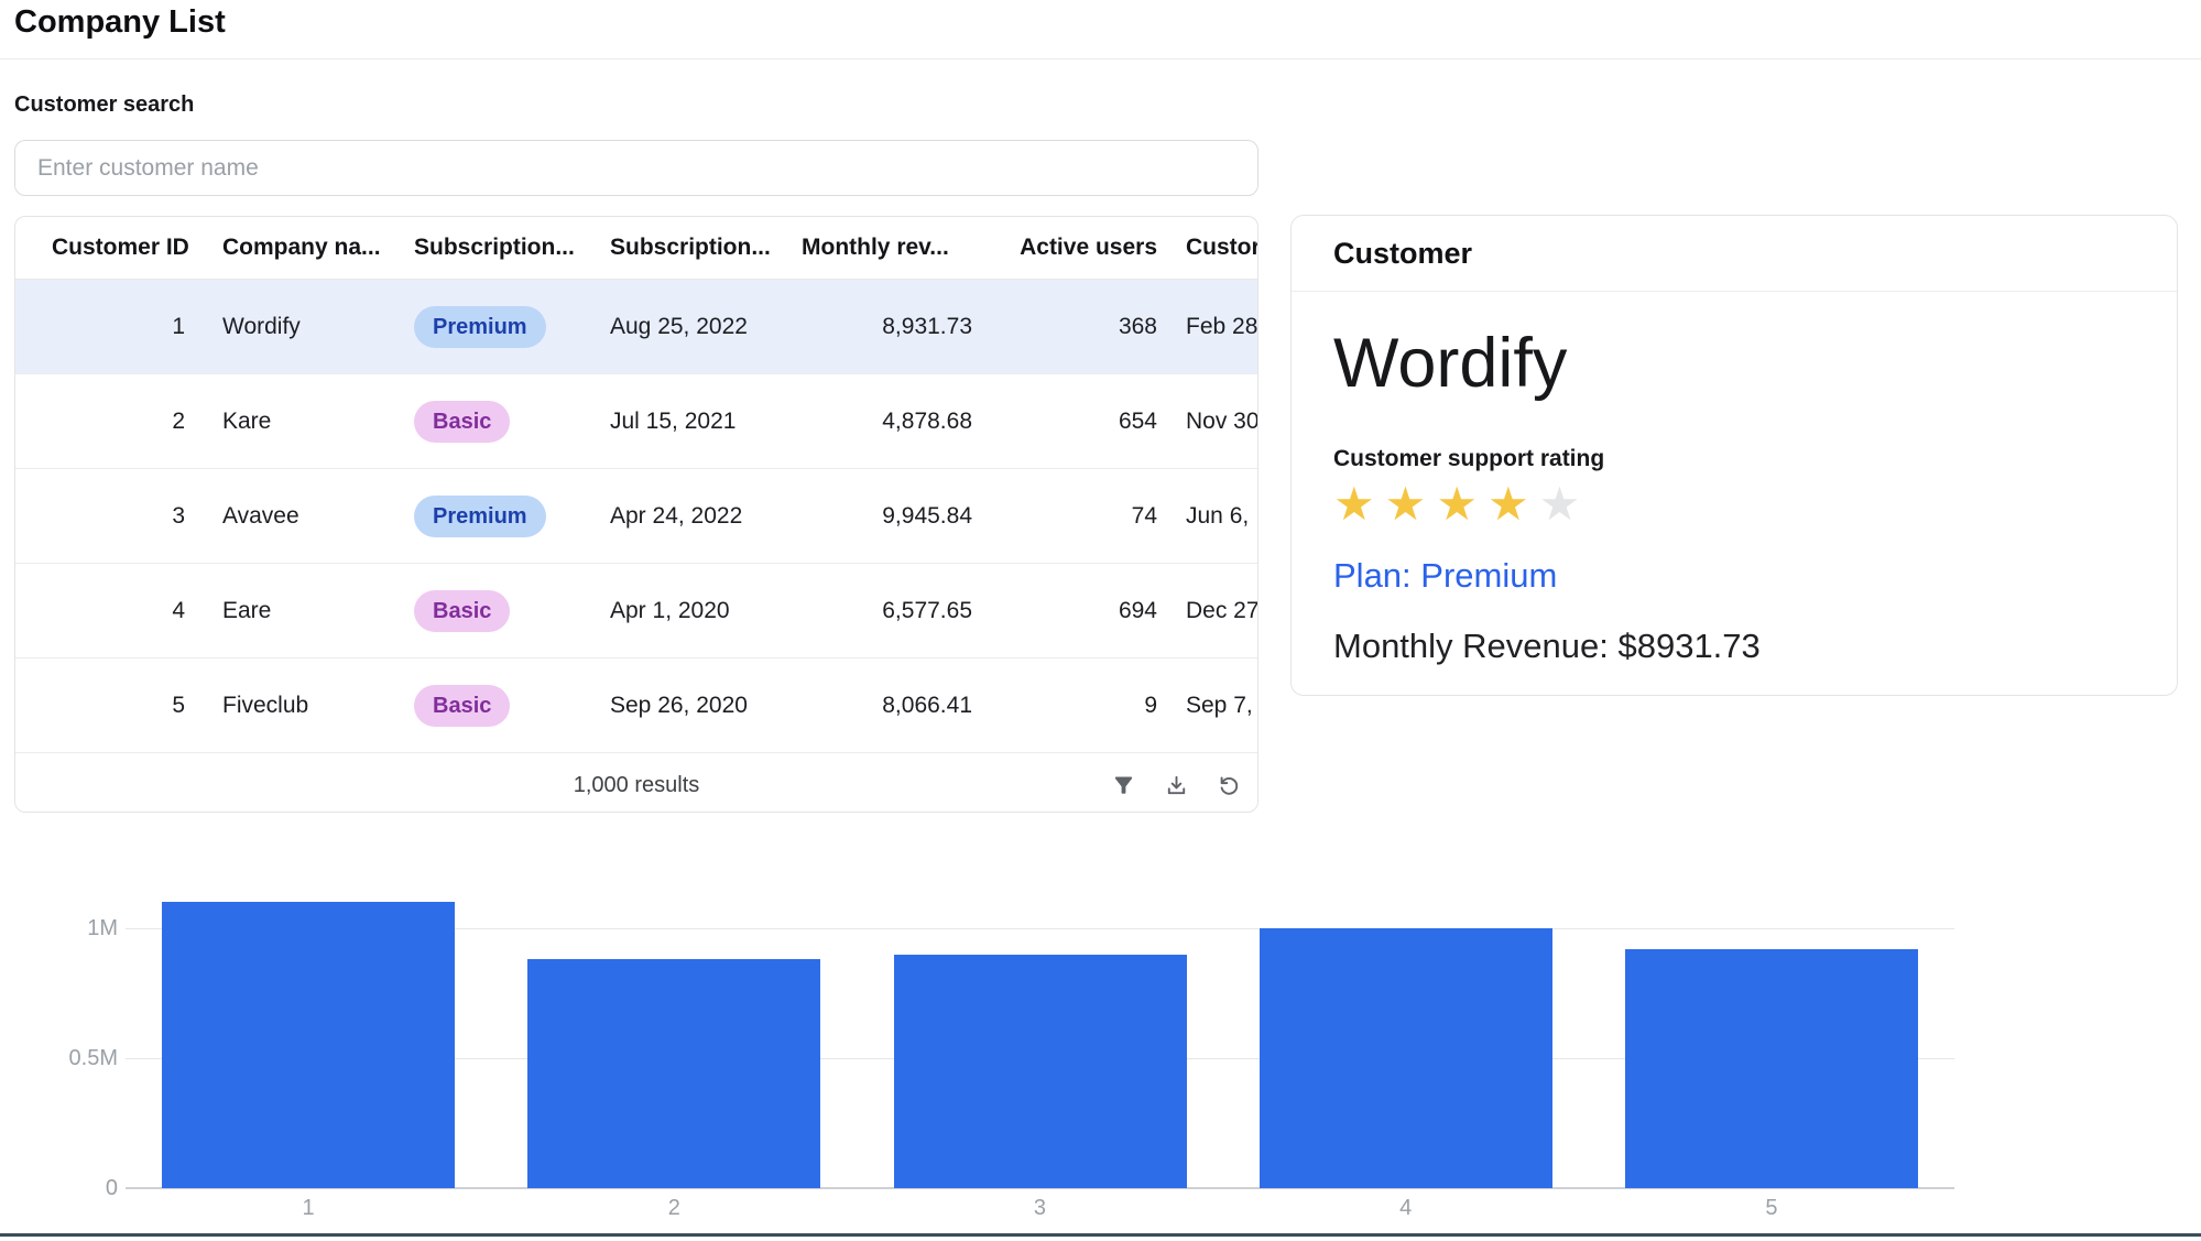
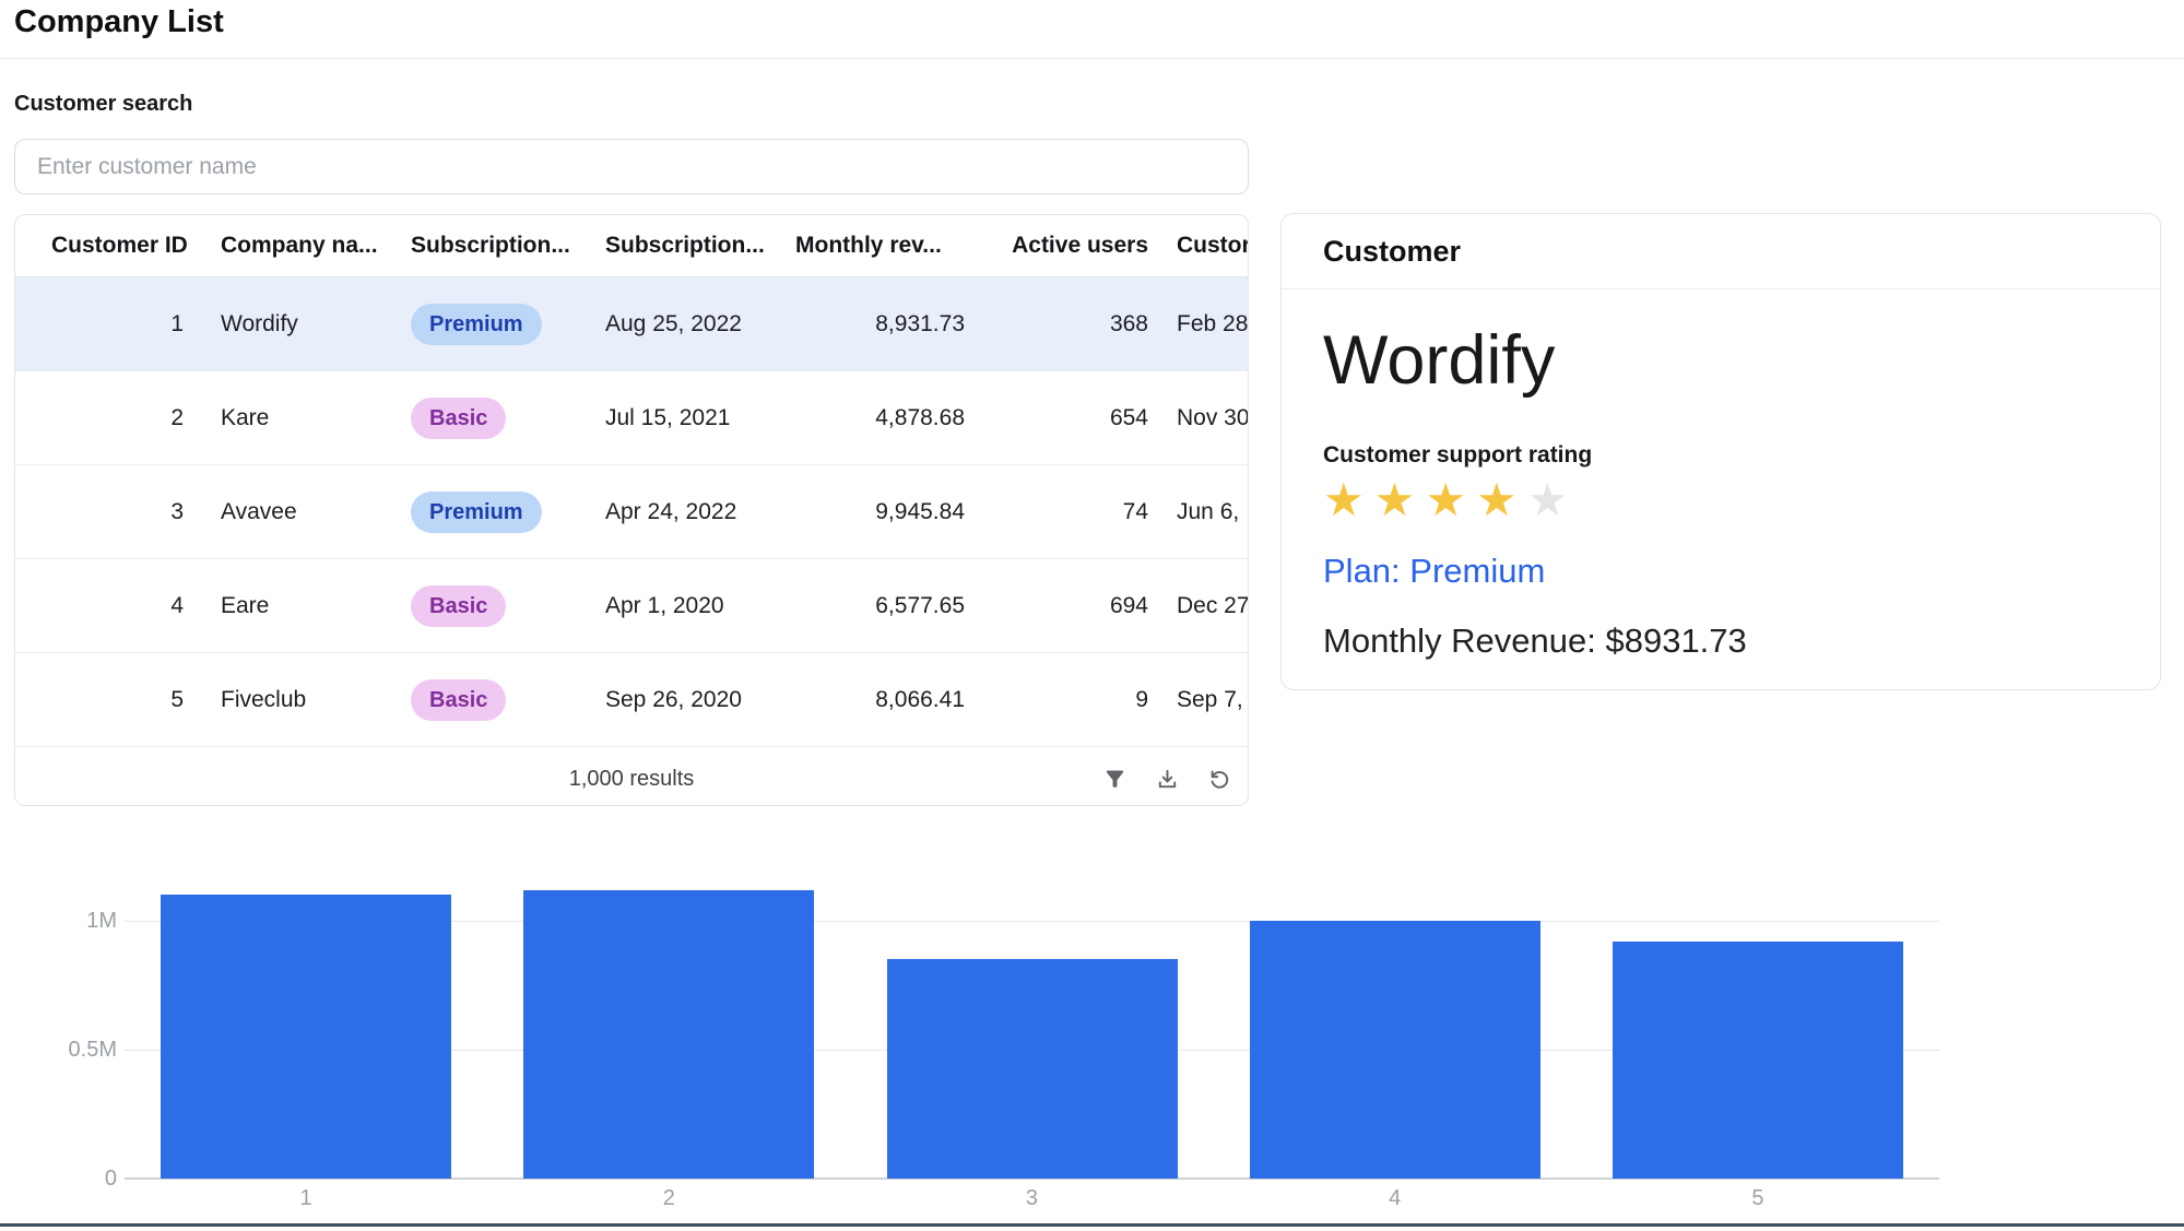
2: 0.88M -> 1.12M
3: 0.90M -> 0.85M
